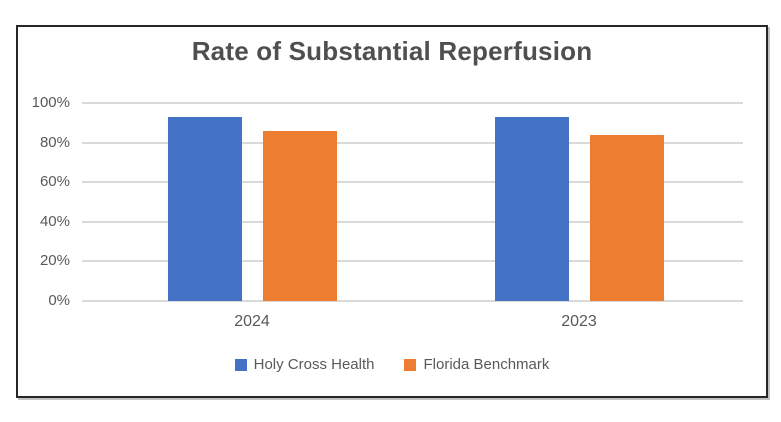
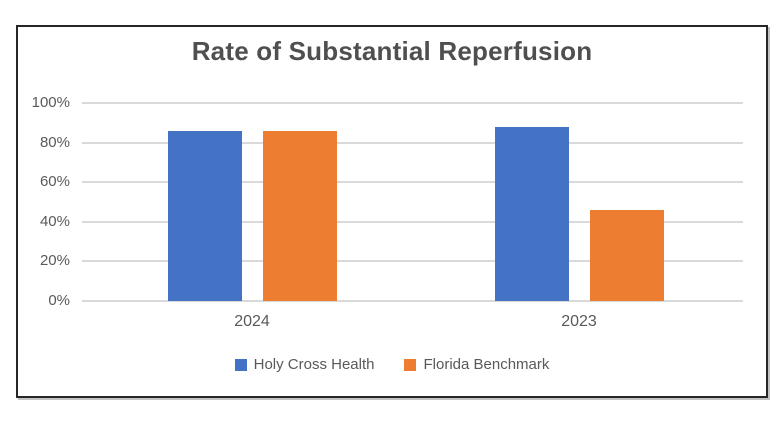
Holy Cross Health/2024: 93% -> 86%
Holy Cross Health/2023: 93% -> 88%
Florida Benchmark/2023: 84% -> 46%
